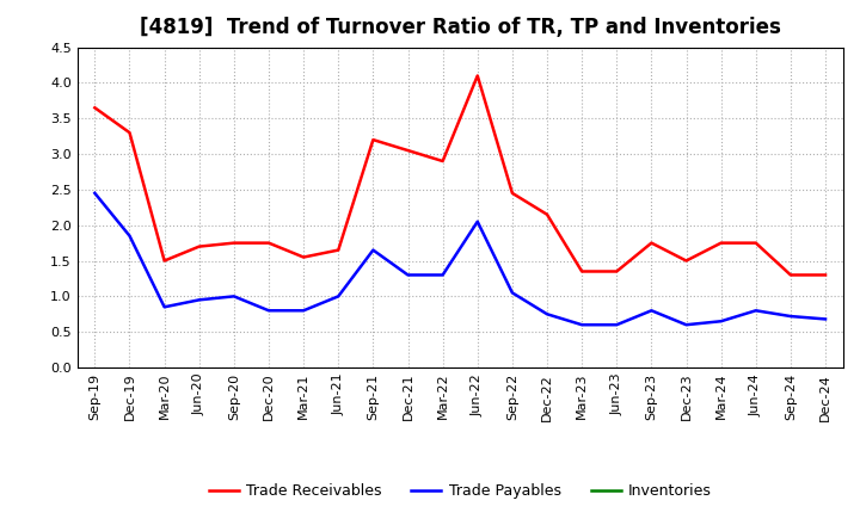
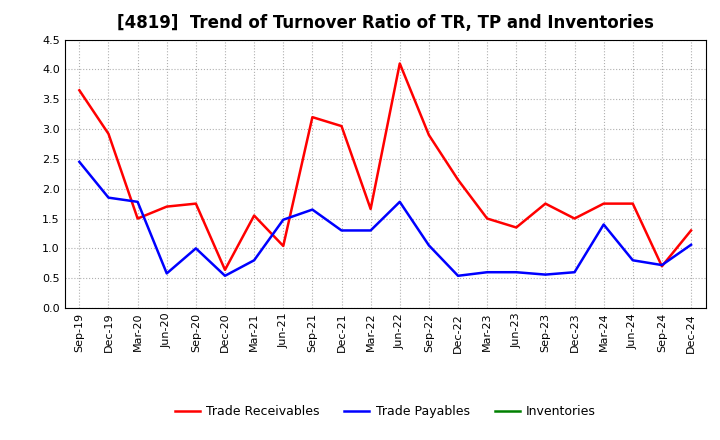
Trade Receivables/Dec-19: 3.30 -> 2.92
Trade Payables/Mar-20: 0.85 -> 1.78
Trade Payables/Jun-20: 0.95 -> 0.58
Trade Receivables/Dec-20: 1.75 -> 0.64
Trade Payables/Dec-20: 0.80 -> 0.54
Trade Receivables/Jun-21: 1.65 -> 1.04
Trade Payables/Jun-21: 1.00 -> 1.48
Trade Receivables/Mar-22: 2.90 -> 1.66
Trade Payables/Jun-22: 2.05 -> 1.78
Trade Receivables/Sep-22: 2.45 -> 2.90
Trade Payables/Dec-22: 0.75 -> 0.54
Trade Receivables/Mar-23: 1.35 -> 1.50
Trade Payables/Sep-23: 0.80 -> 0.56
Trade Payables/Mar-24: 0.65 -> 1.40
Trade Receivables/Sep-24: 1.30 -> 0.70
Trade Payables/Dec-24: 0.68 -> 1.06
